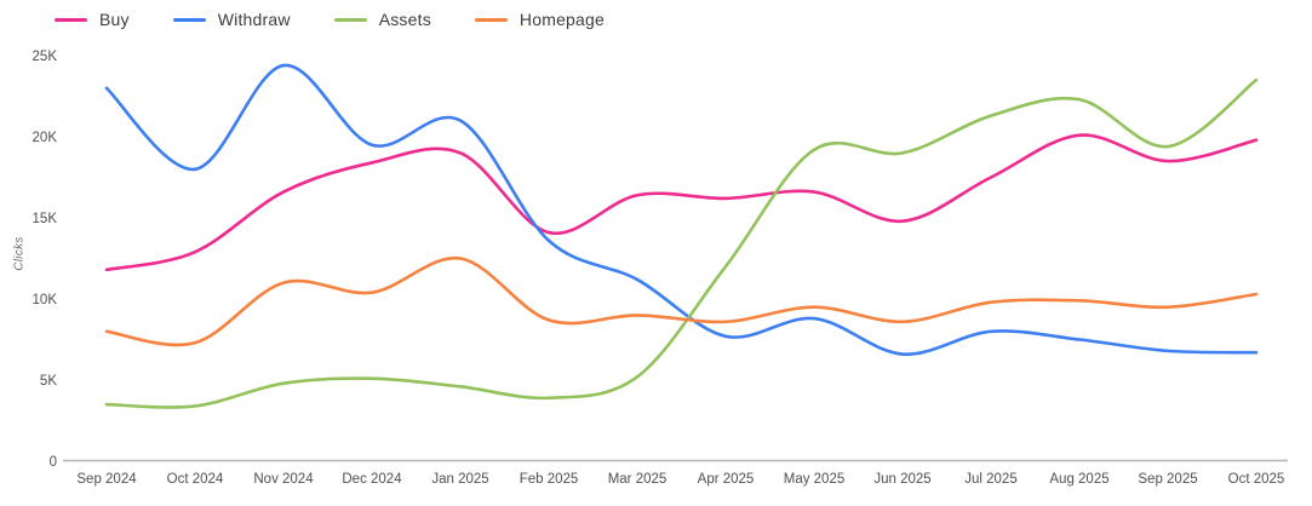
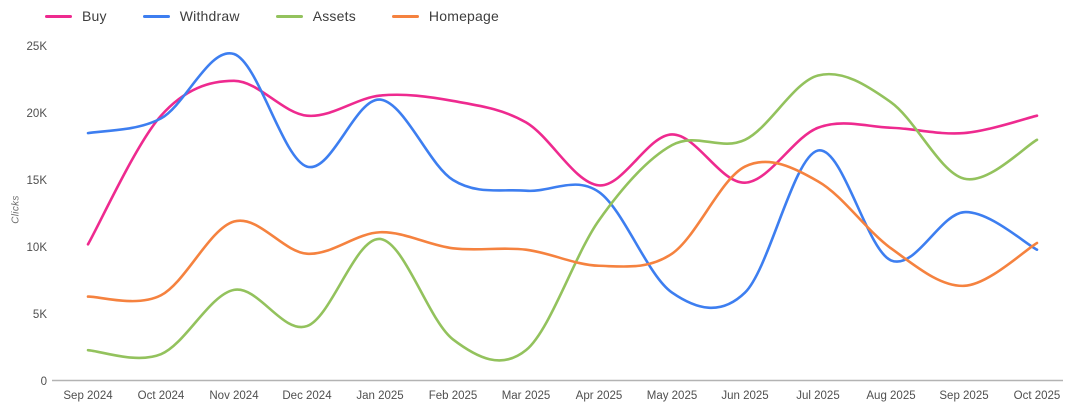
Buy/Sep 2024: 11.8K -> 10.2K
Withdraw/Sep 2024: 23.0K -> 18.5K
Assets/Sep 2024: 3.5K -> 2.3K
Homepage/Sep 2024: 8.0K -> 6.3K
Buy/Oct 2024: 12.9K -> 19.8K
Withdraw/Oct 2024: 18.0K -> 19.6K
Assets/Oct 2024: 3.4K -> 2.0K
Homepage/Oct 2024: 7.3K -> 6.4K
Buy/Nov 2024: 16.6K -> 22.4K
Assets/Nov 2024: 4.8K -> 6.8K
Homepage/Nov 2024: 11.0K -> 11.9K
Buy/Dec 2024: 18.4K -> 19.8K
Withdraw/Dec 2024: 19.5K -> 16.0K
Assets/Dec 2024: 5.1K -> 4.1K
Homepage/Dec 2024: 10.4K -> 9.5K
Buy/Jan 2025: 19.0K -> 21.3K
Assets/Jan 2025: 4.6K -> 10.6K
Homepage/Jan 2025: 12.5K -> 11.1K
Buy/Feb 2025: 14.1K -> 20.9K
Withdraw/Feb 2025: 13.6K -> 15.0K
Assets/Feb 2025: 3.9K -> 3.1K
Homepage/Feb 2025: 8.7K -> 9.9K
Buy/Mar 2025: 16.4K -> 19.3K
Withdraw/Mar 2025: 11.2K -> 14.2K
Assets/Mar 2025: 5.2K -> 2.3K
Homepage/Mar 2025: 9.0K -> 9.8K
Buy/Apr 2025: 16.2K -> 14.6K
Withdraw/Apr 2025: 7.7K -> 14.1K
Buy/May 2025: 16.6K -> 18.4K
Withdraw/May 2025: 8.8K -> 6.6K
Assets/May 2025: 19.2K -> 17.6K
Assets/Jun 2025: 19.0K -> 18.0K
Homepage/Jun 2025: 8.6K -> 16.0K
Buy/Jul 2025: 17.5K -> 18.9K
Withdraw/Jul 2025: 8.0K -> 17.2K
Assets/Jul 2025: 21.3K -> 22.8K
Homepage/Jul 2025: 9.8K -> 14.9K
Buy/Aug 2025: 20.1K -> 18.9K
Withdraw/Aug 2025: 7.5K -> 9.0K
Assets/Aug 2025: 22.3K -> 20.8K
Withdraw/Sep 2025: 6.8K -> 12.6K
Assets/Sep 2025: 19.4K -> 15.1K
Homepage/Sep 2025: 9.5K -> 7.1K
Withdraw/Oct 2025: 6.7K -> 9.8K
Assets/Oct 2025: 23.5K -> 18.0K
